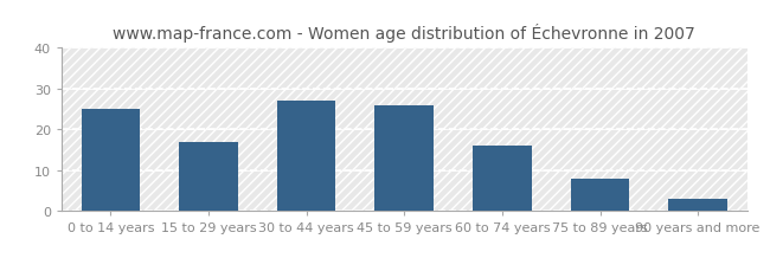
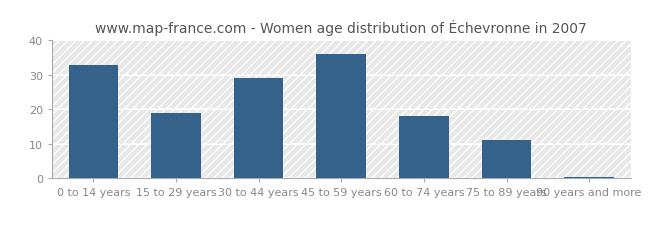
0 to 14 years: 25.0 -> 33.0
15 to 29 years: 17.0 -> 19.0
30 to 44 years: 27.0 -> 29.0
45 to 59 years: 26.0 -> 36.0
60 to 74 years: 16.0 -> 18.0
75 to 89 years: 8.0 -> 11.0
90 years and more: 3.0 -> 0.5
